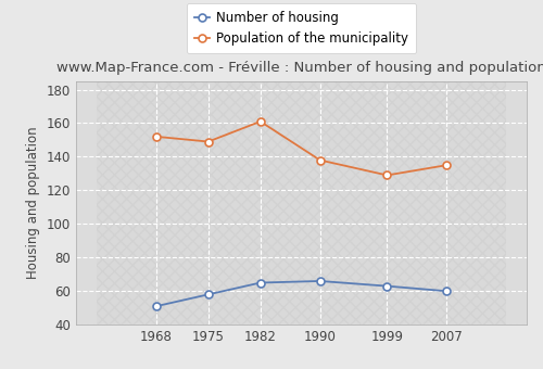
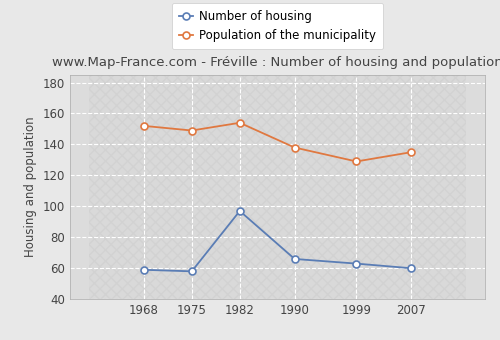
Number of housing/1968: 51 -> 59
Number of housing/1982: 65 -> 97
Population of the municipality/1982: 161 -> 154
